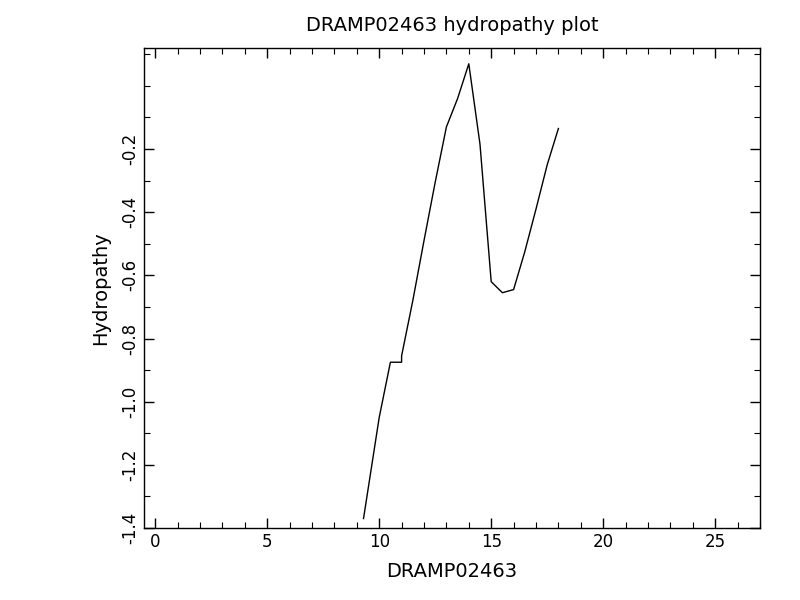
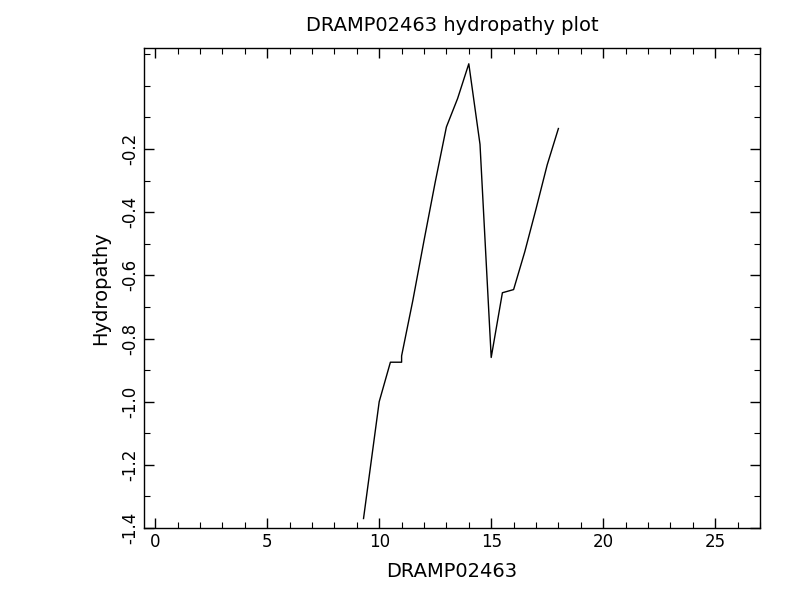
10: -1.050 -> -1.000
15: -0.620 -> -0.860
